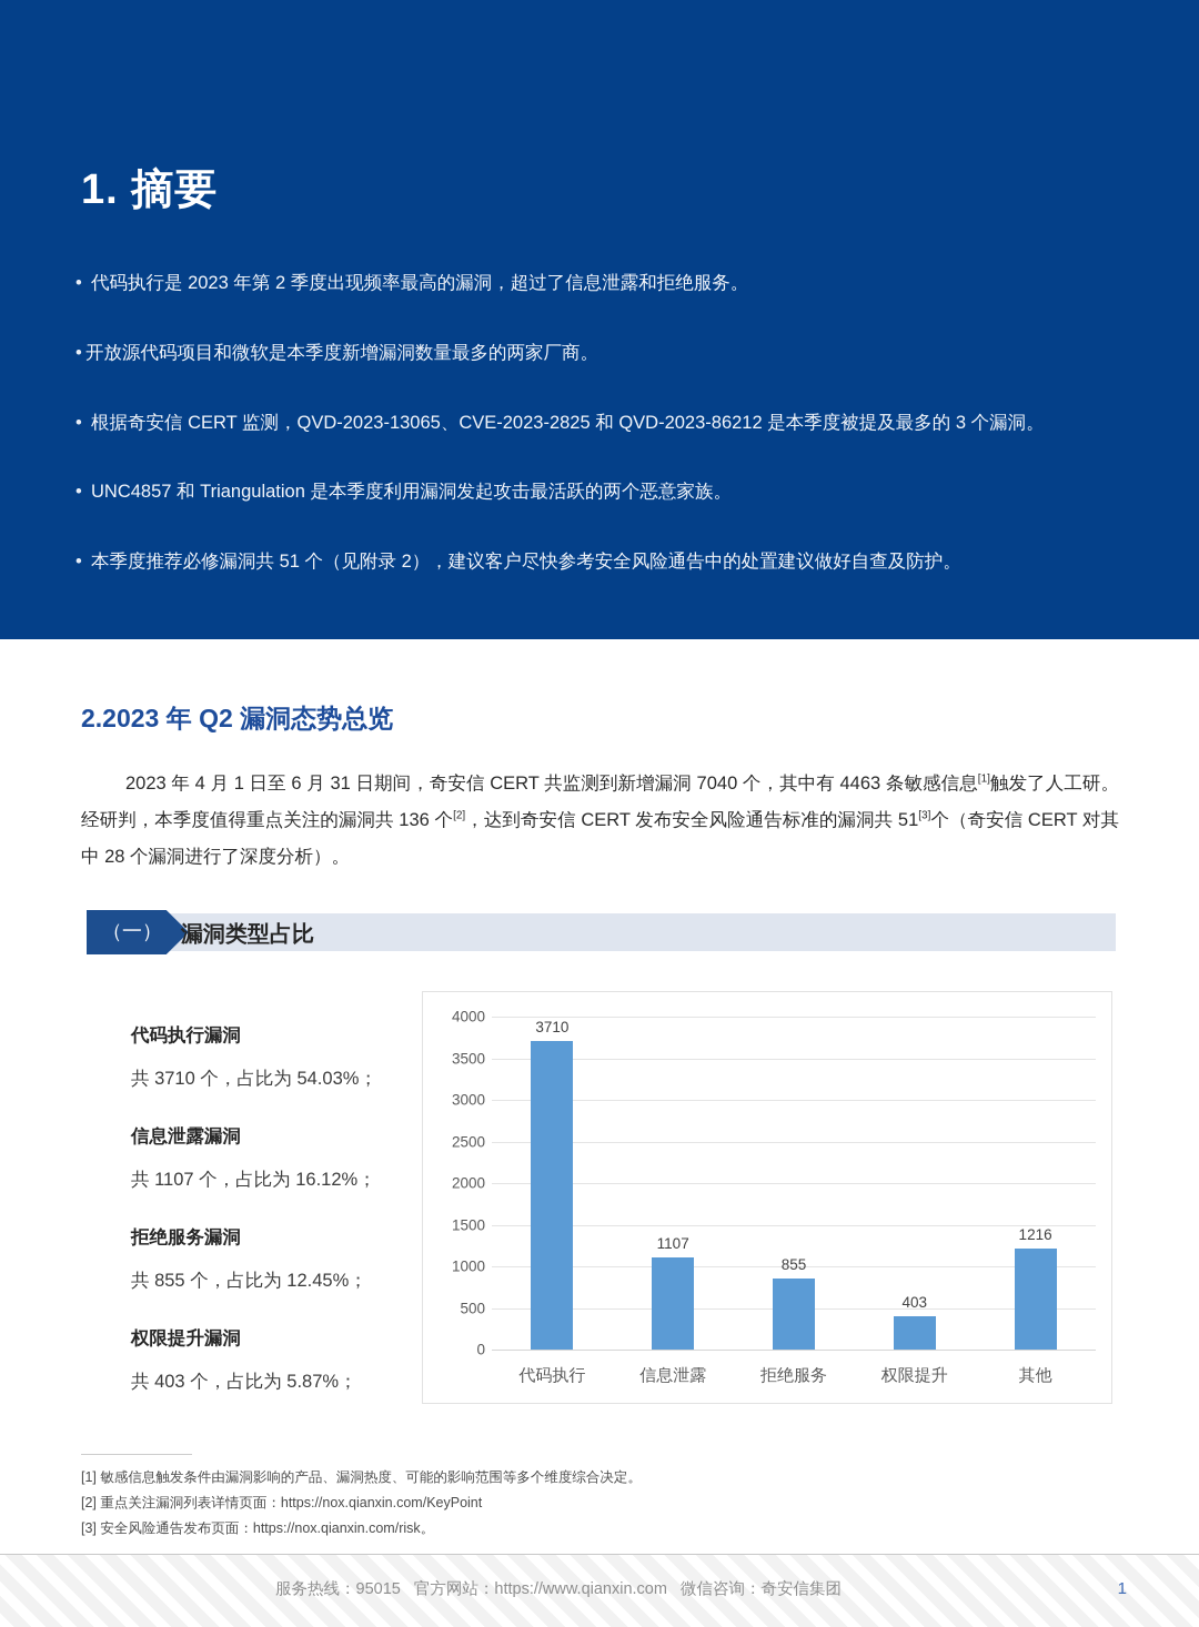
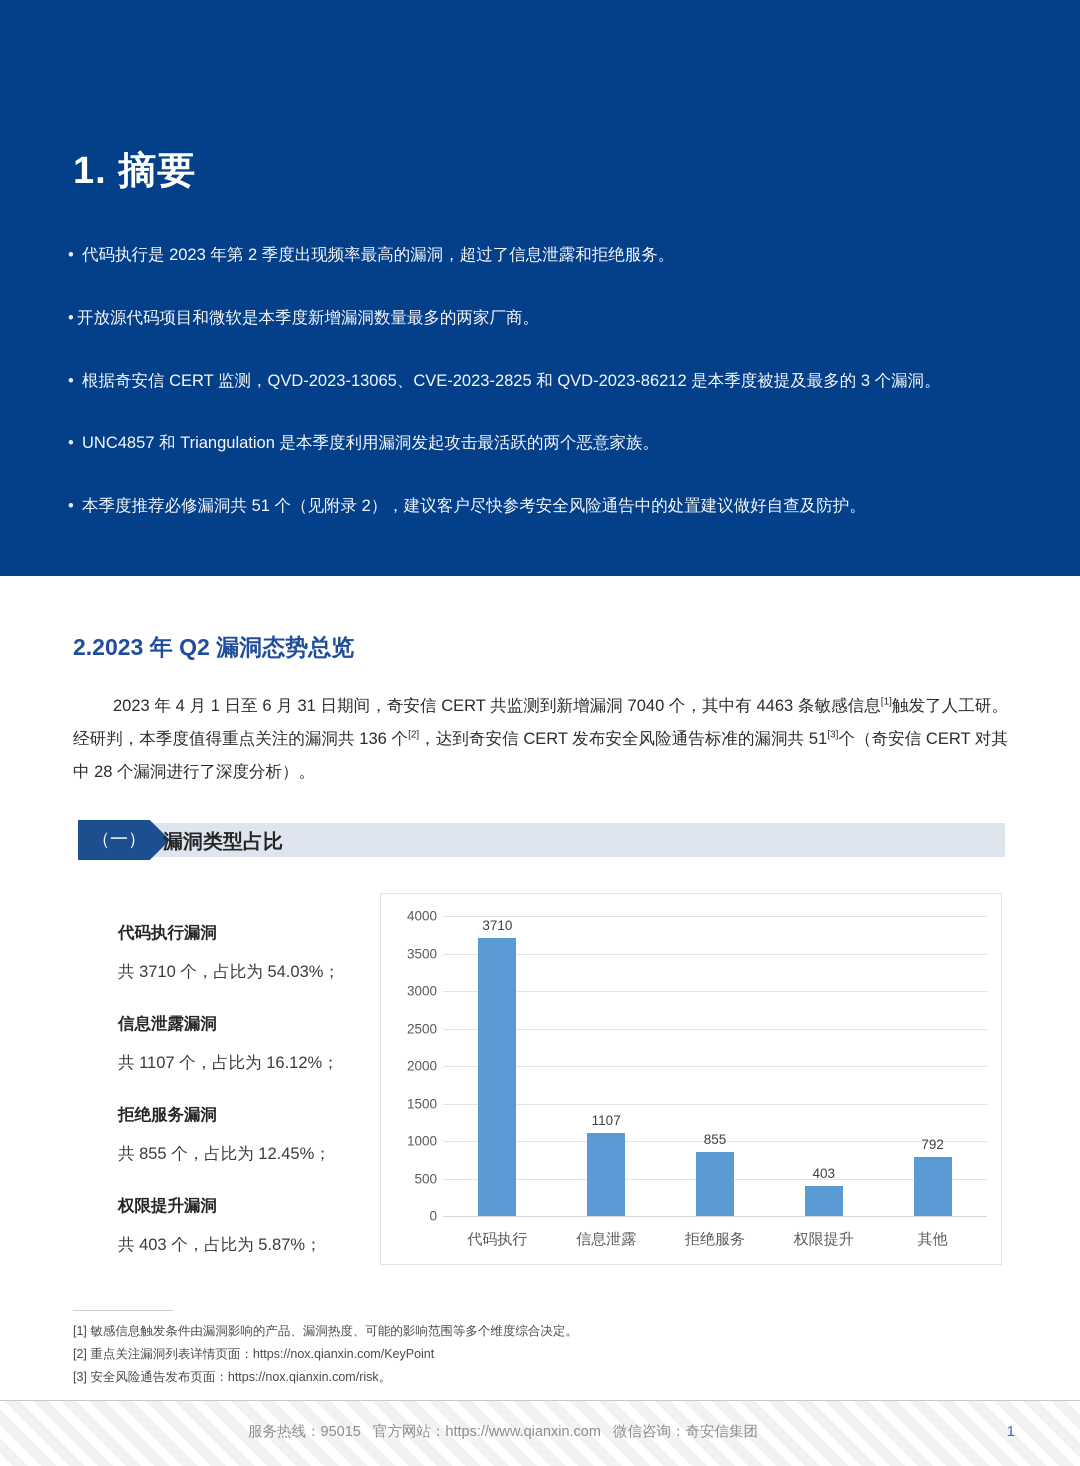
其他: 1216 -> 792
